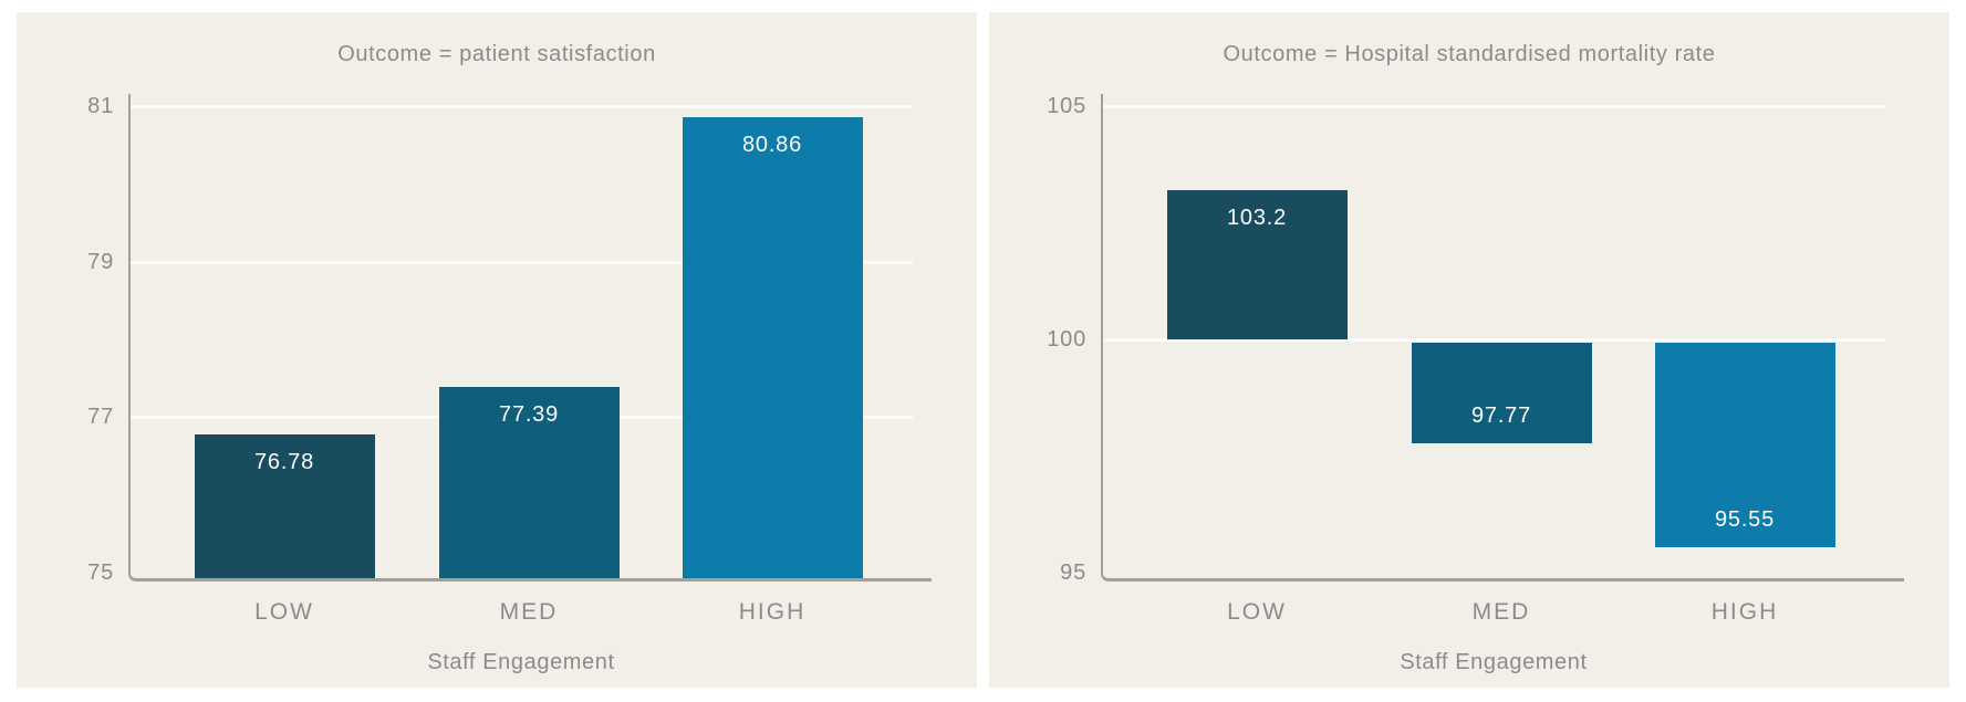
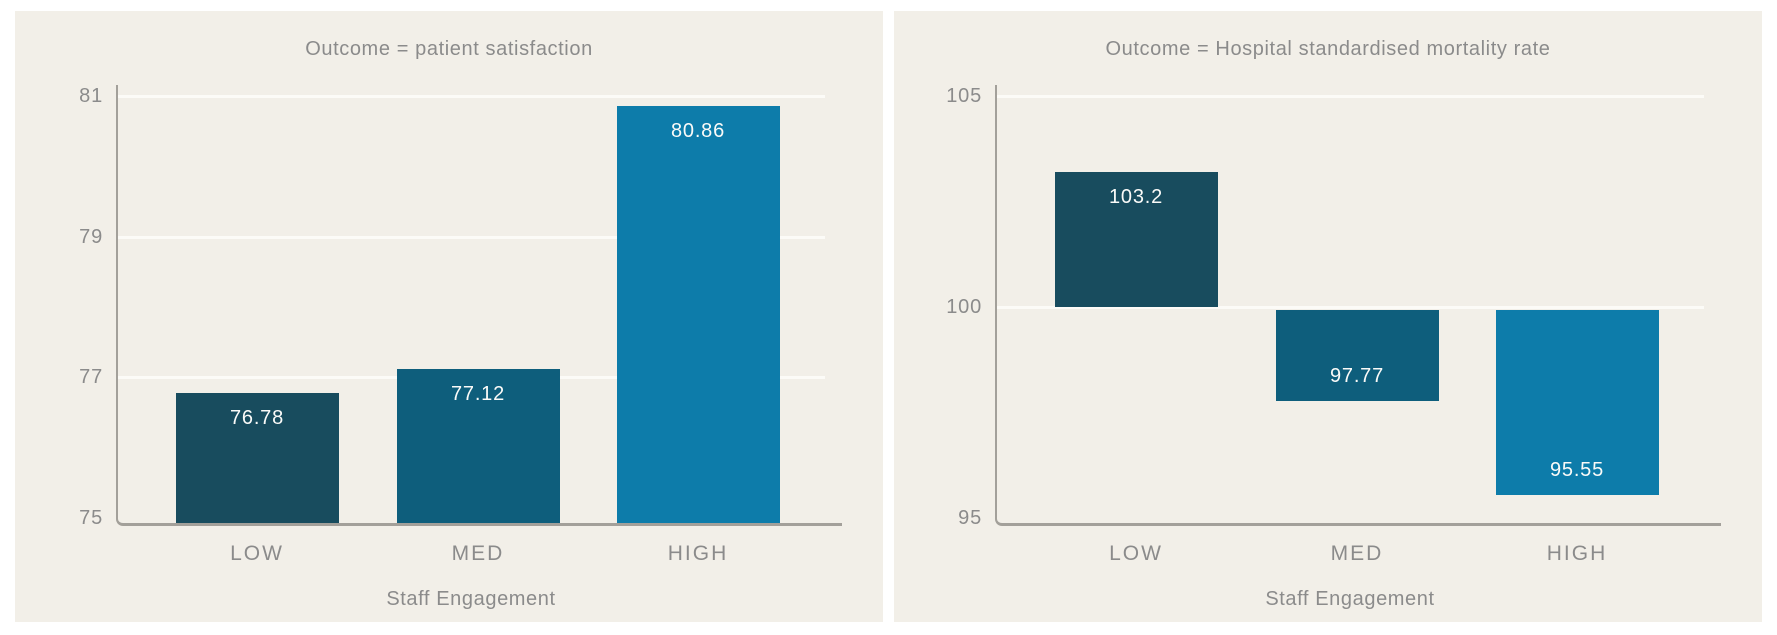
Outcome = patient satisfaction/MED: 77.39 -> 77.12
